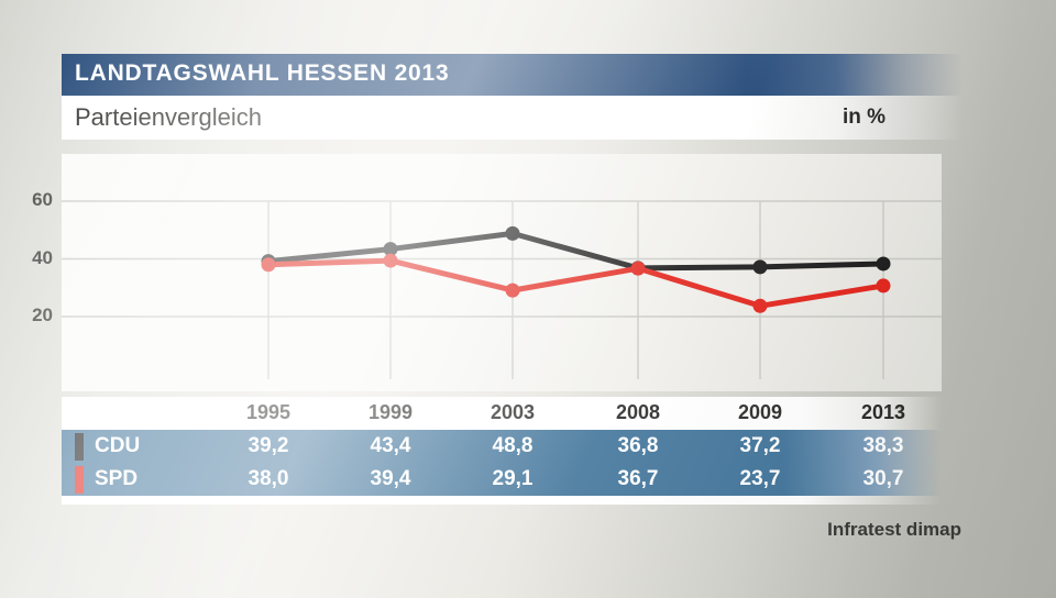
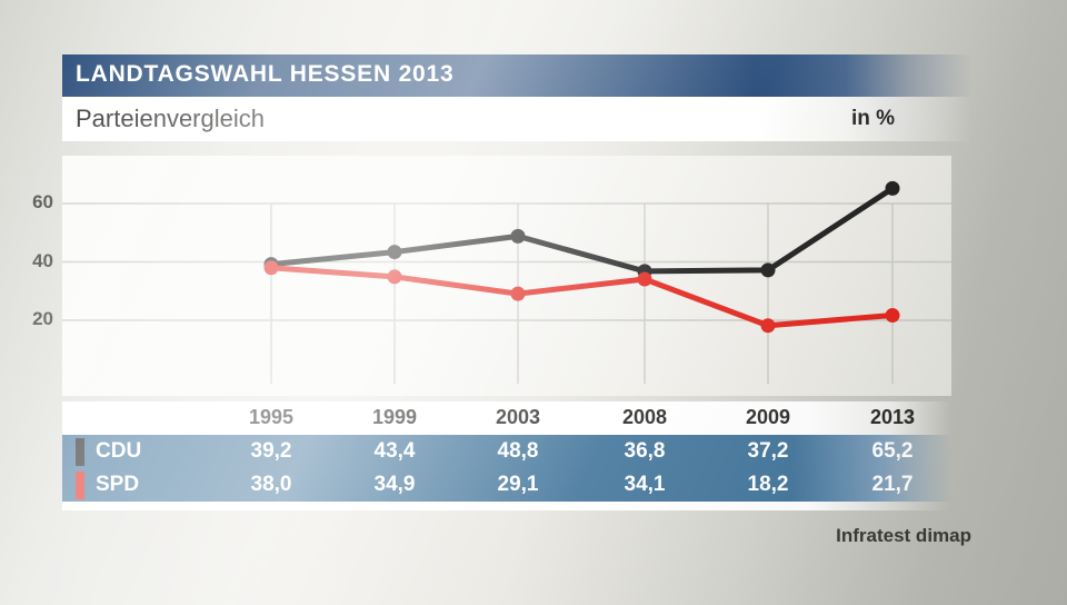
SPD/1999: 39,4 -> 34,9
SPD/2008: 36,7 -> 34,1
SPD/2009: 23,7 -> 18,2
CDU/2013: 38,3 -> 65,2
SPD/2013: 30,7 -> 21,7
